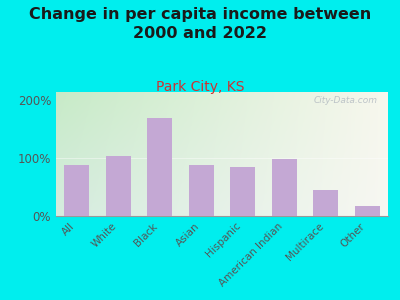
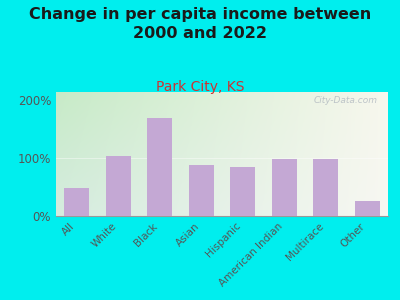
All: 88% -> 48%
Multirace: 45% -> 98%
Other: 17% -> 26%
